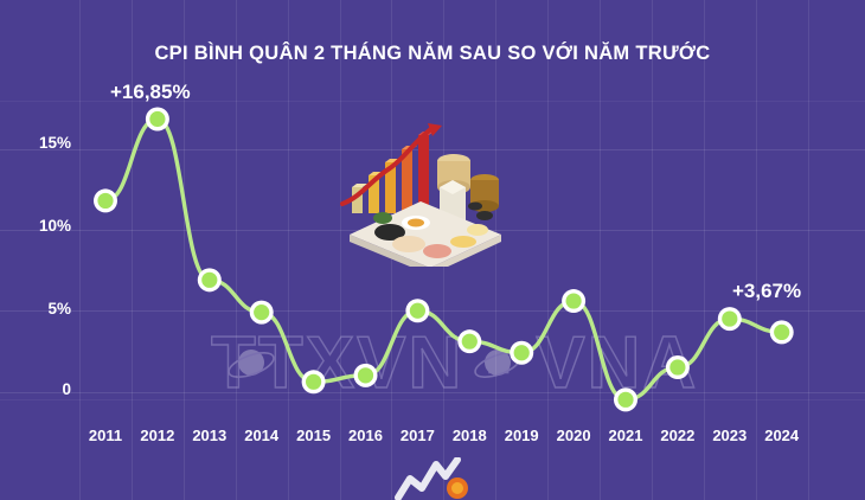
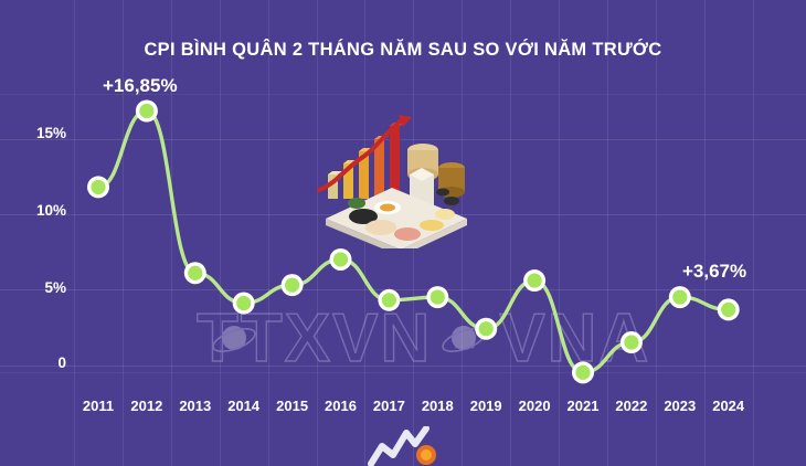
2013: 6.9% -> 6.1%
2014: 4.9% -> 4.1%
2015: 0.6% -> 5.3%
2016: 1.0% -> 7.0%
2017: 5.0% -> 4.3%
2018: 3.1% -> 4.5%
